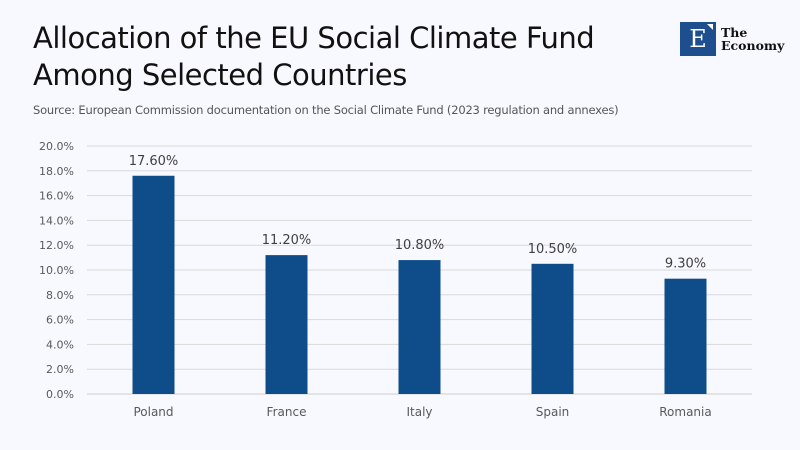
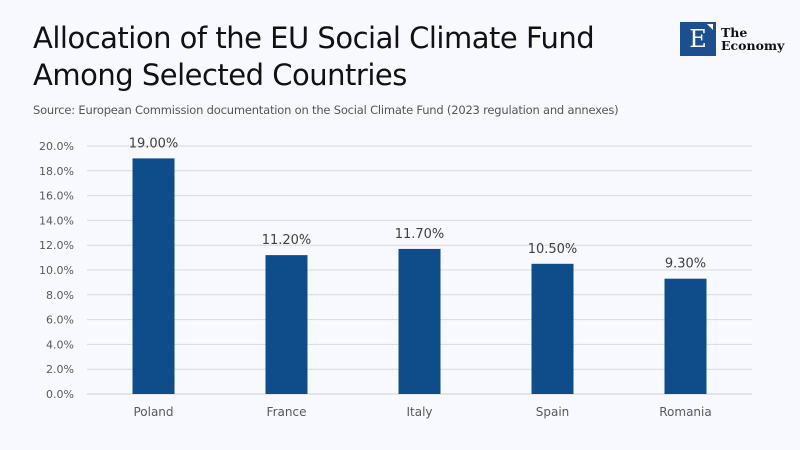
Poland: 17.60% -> 19.00%
Italy: 10.80% -> 11.70%
